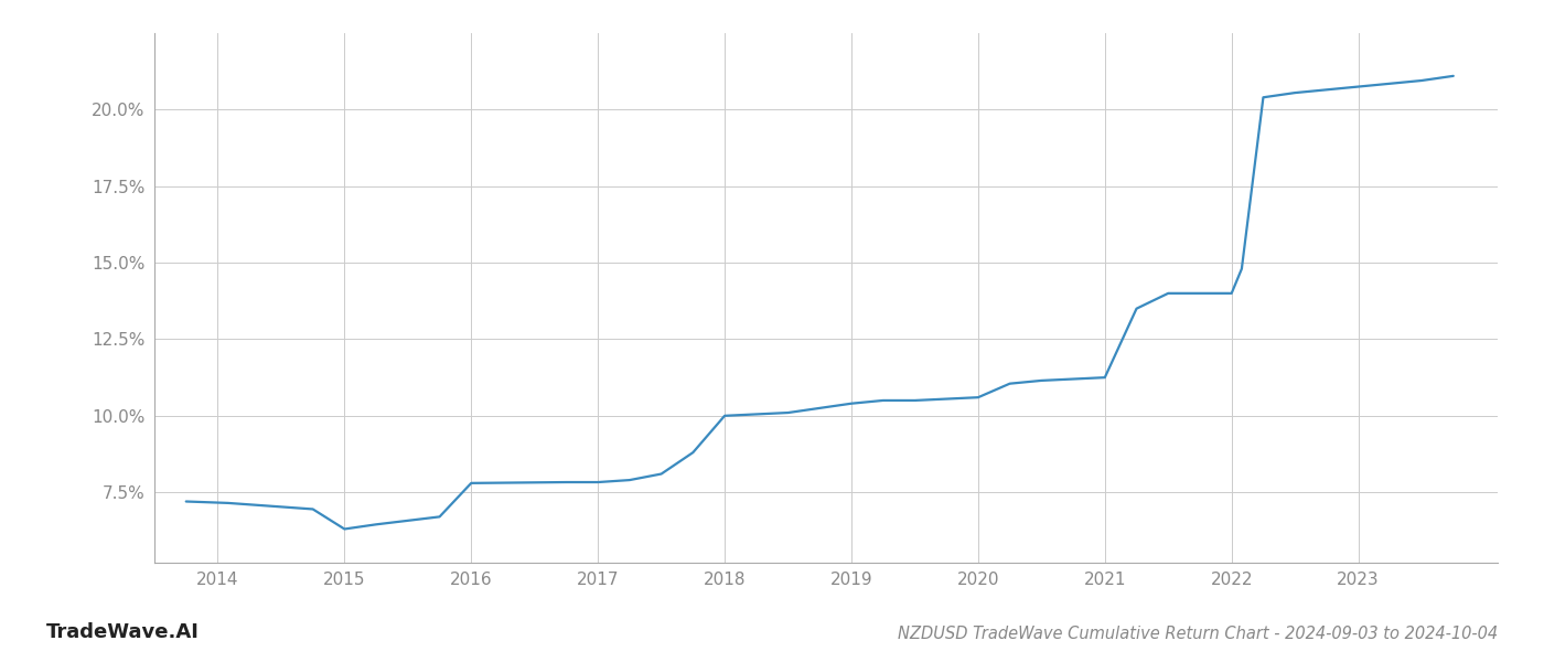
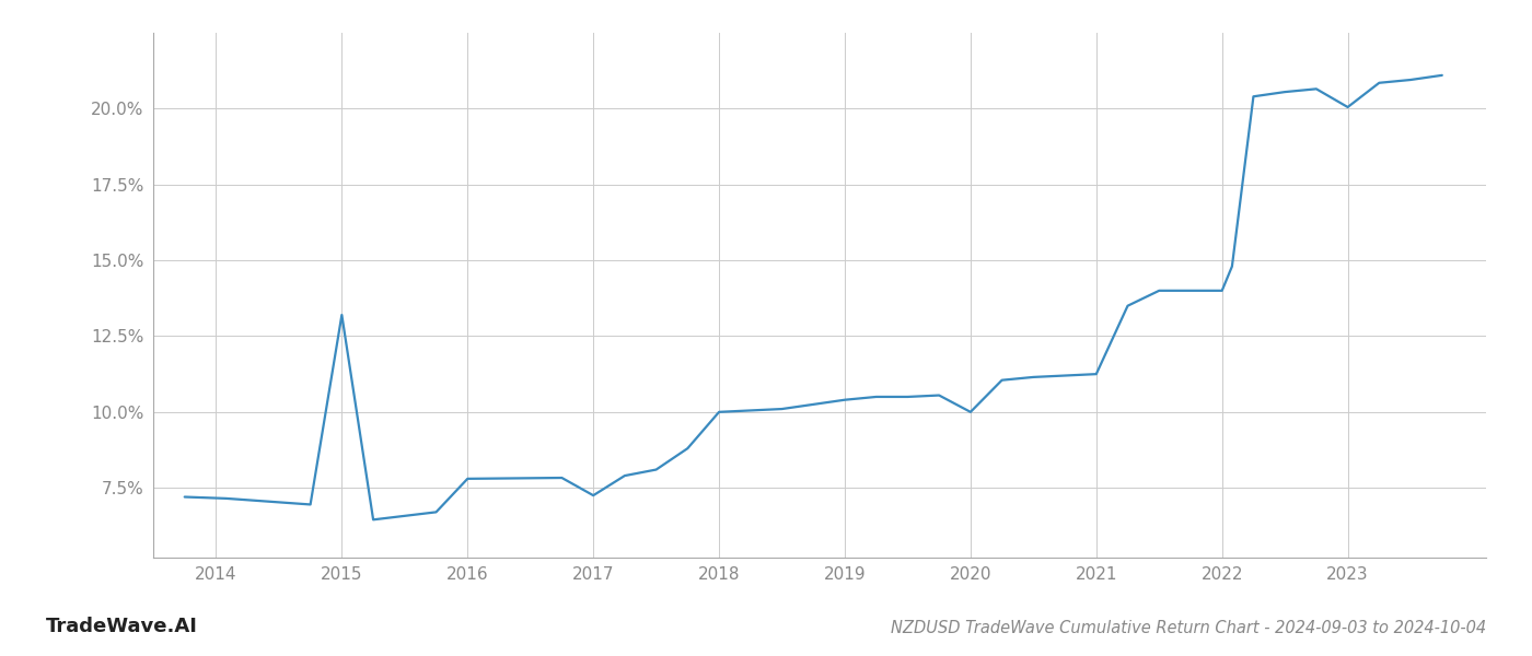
2015: 6.30% -> 13.20%
2017: 7.83% -> 7.25%
2020: 10.60% -> 10.00%
2023: 20.75% -> 20.05%
